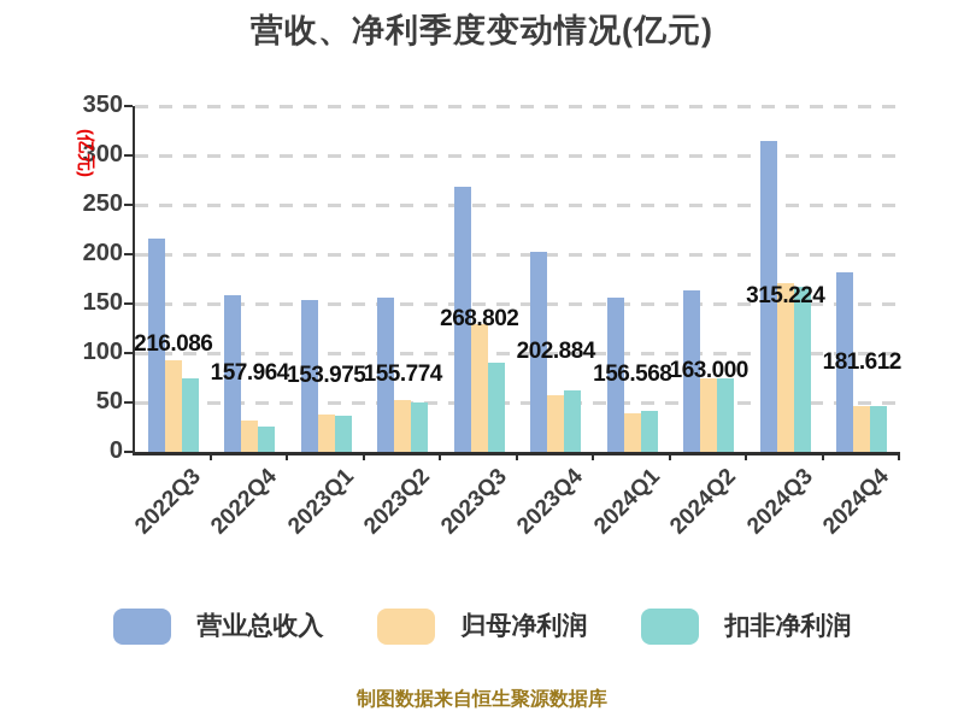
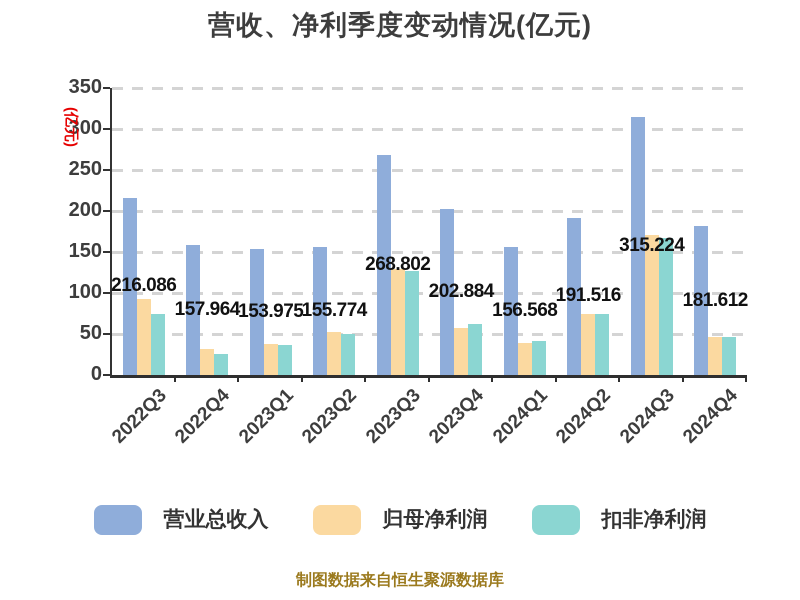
扣非净利润/2023Q3: 90 -> 130
营业总收入/2024Q2: 163.000 -> 191.516
